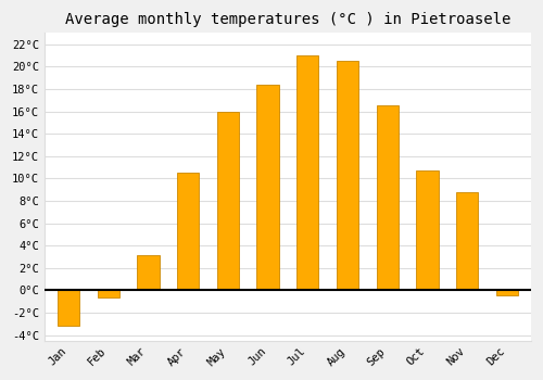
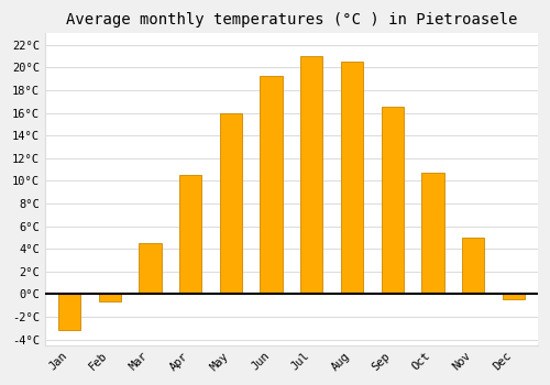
Mar: 3.1°C -> 4.5°C
Jun: 18.4°C -> 19.3°C
Nov: 8.8°C -> 5.0°C
